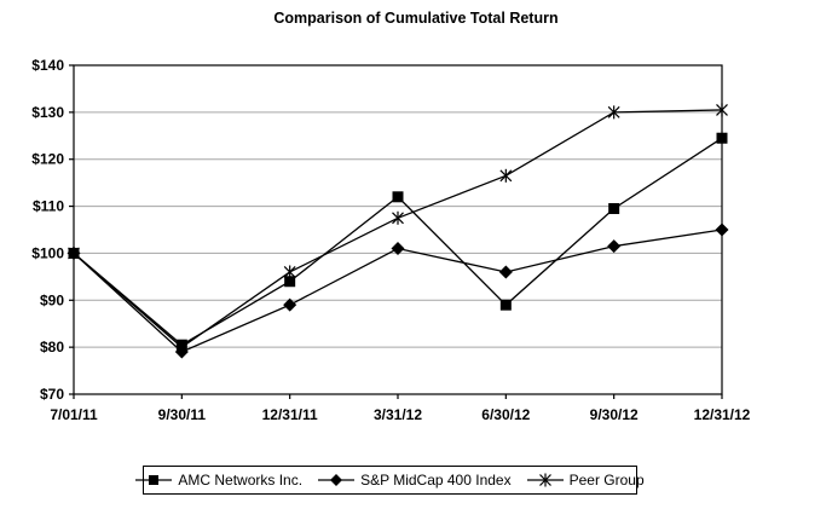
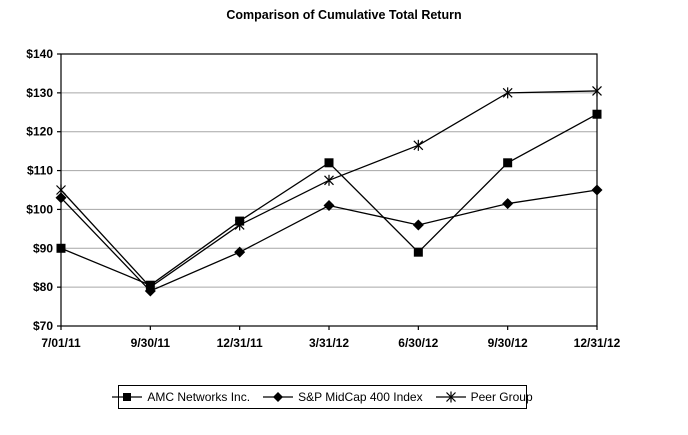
AMC Networks Inc./7/01/11: $100 -> $90
S&P MidCap 400 Index/7/01/11: $100 -> $103
Peer Group/7/01/11: $100 -> $105
AMC Networks Inc./12/31/11: $94 -> $97
AMC Networks Inc./9/30/12: $110 -> $112
